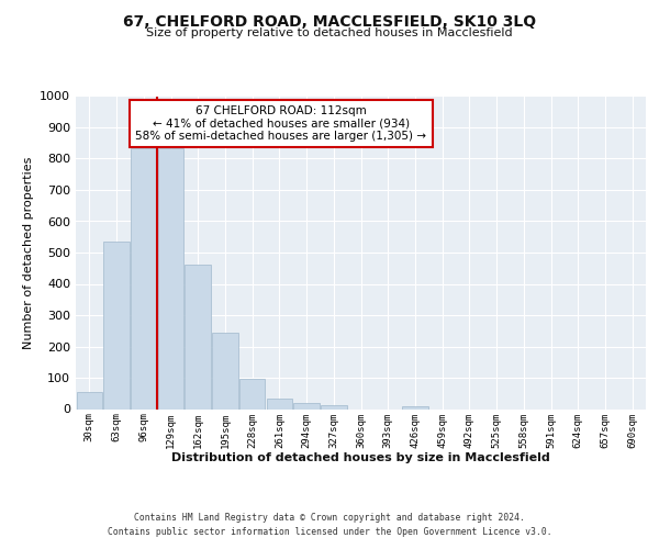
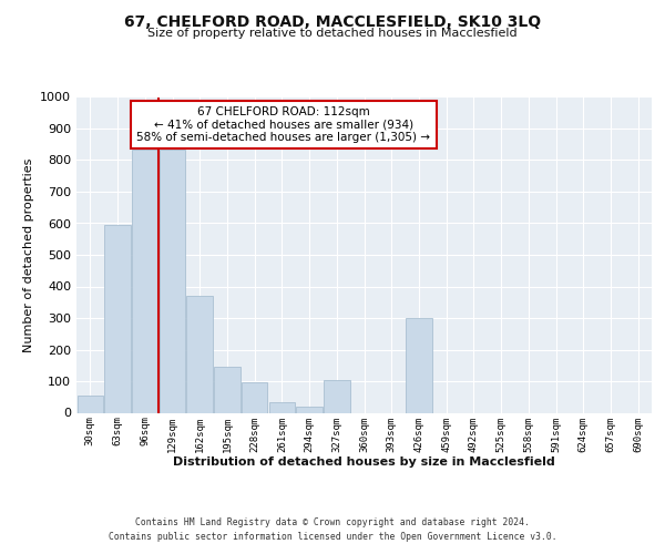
63sqm: 535 -> 595
162sqm: 460 -> 370
195sqm: 245 -> 145
327sqm: 12 -> 105
426sqm: 10 -> 300
